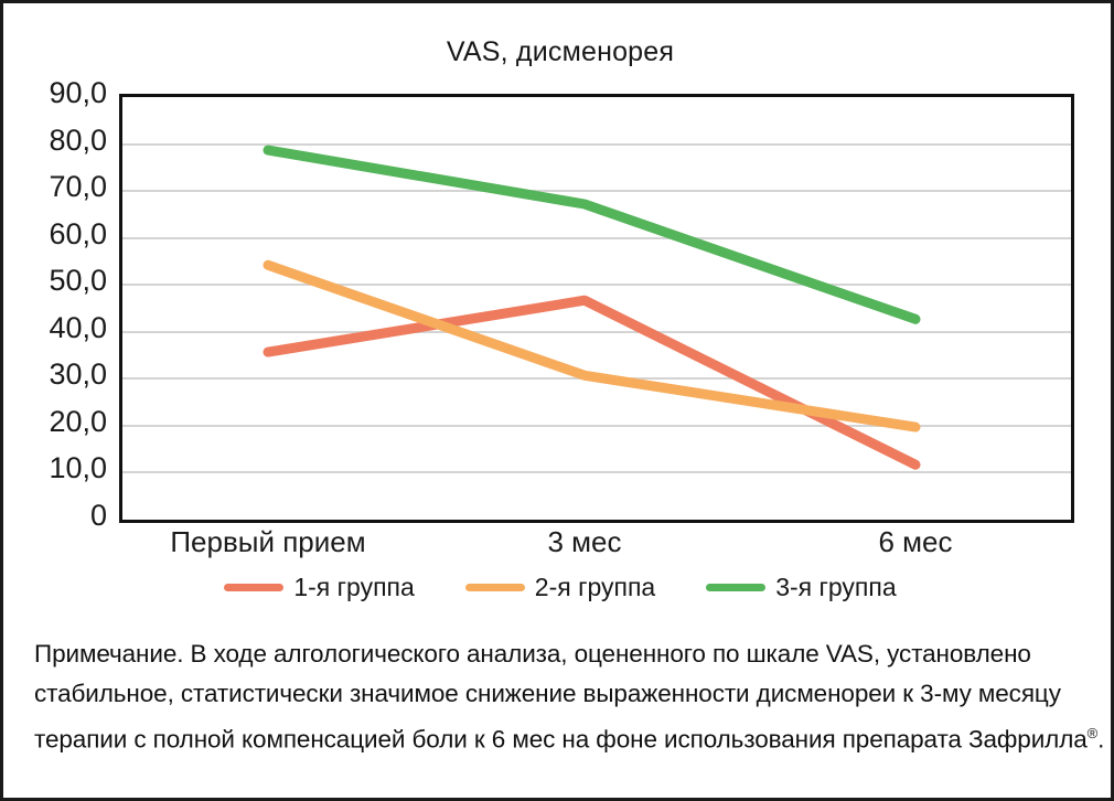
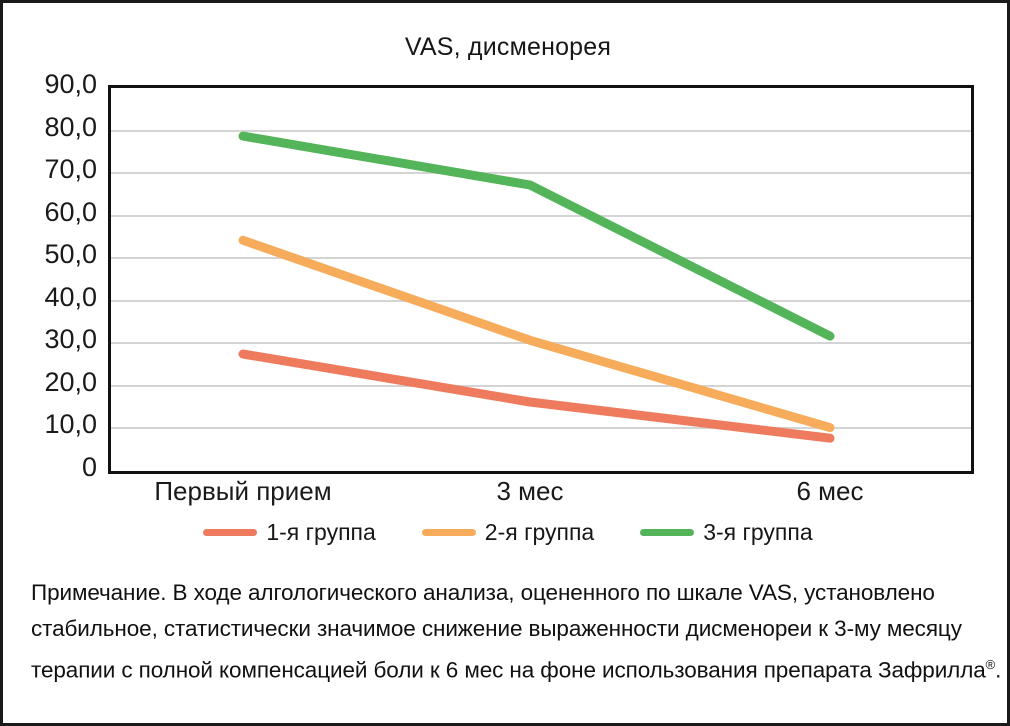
1-я группа/Первый прием: 35 -> 27
1-я группа/3 мес: 46 -> 16
1-я группа/6 мес: 11 -> 7
2-я группа/6 мес: 19 -> 10
3-я группа/6 мес: 42 -> 31
